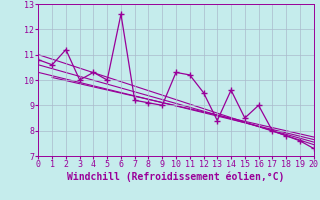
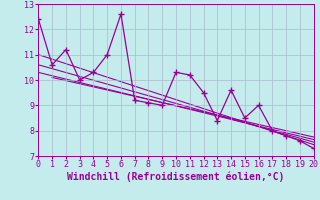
0: 10.8 -> 12.4
5: 10.0 -> 11.0
